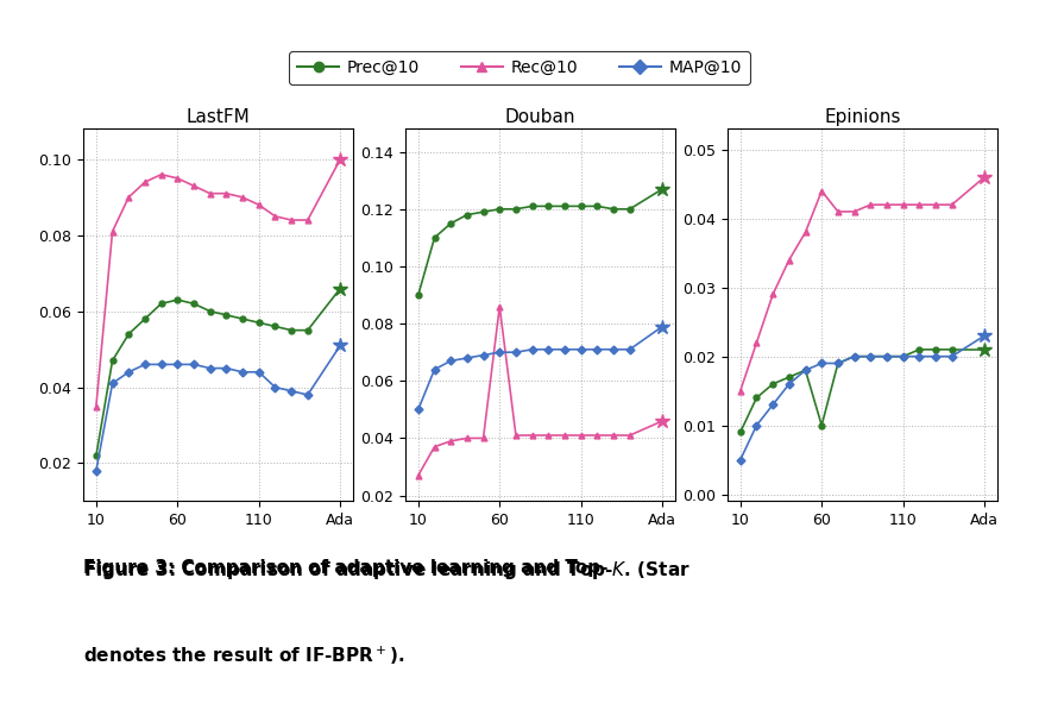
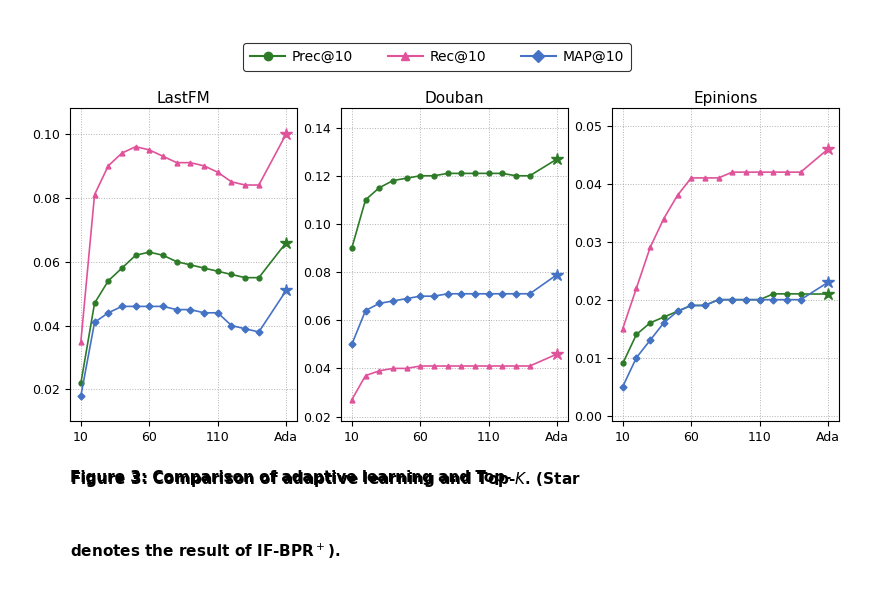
Douban/Rec@10/60: 0.086 -> 0.041
Epinions/Prec@10/60: 0.010 -> 0.019
Epinions/Rec@10/60: 0.044 -> 0.041
